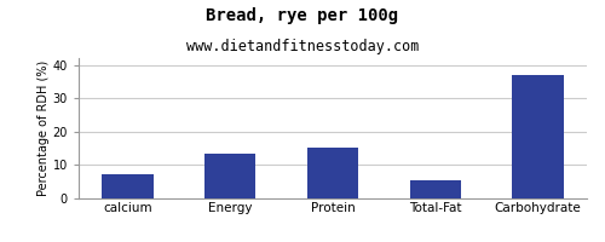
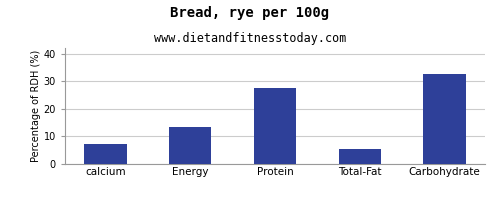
Protein: 15.2 -> 27.5
Carbohydrate: 37.0 -> 32.5
